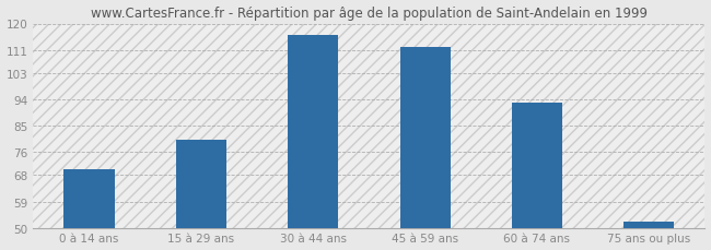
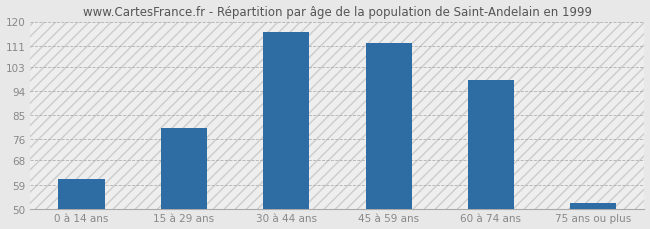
0 à 14 ans: 70 -> 61
60 à 74 ans: 93 -> 98
